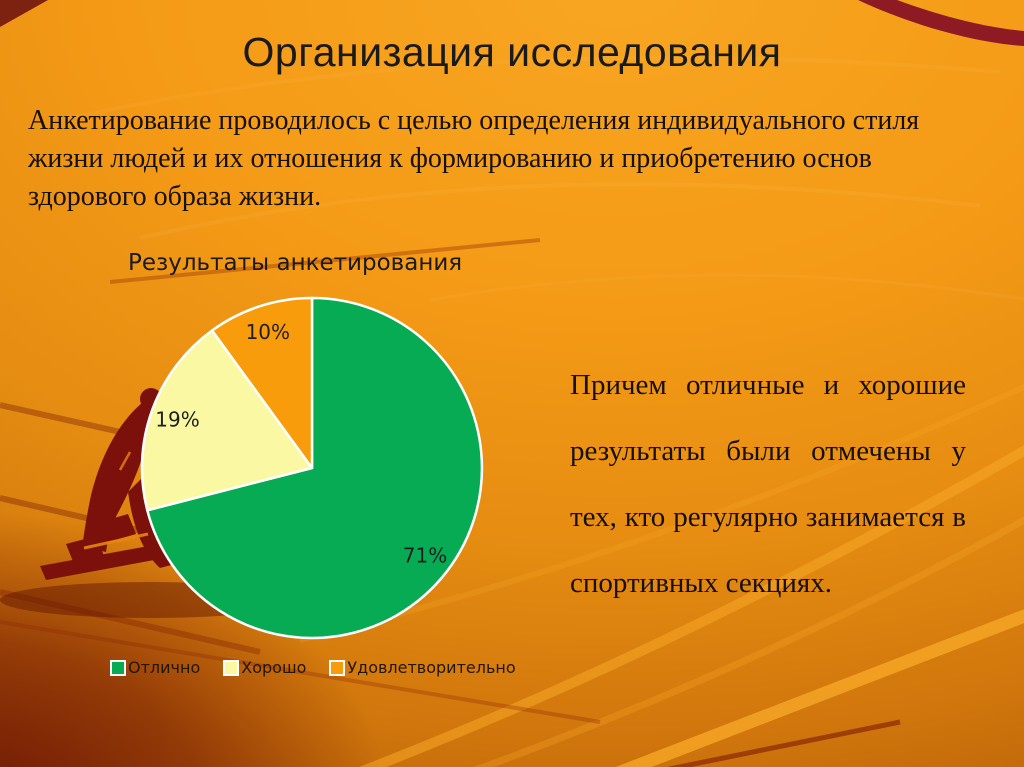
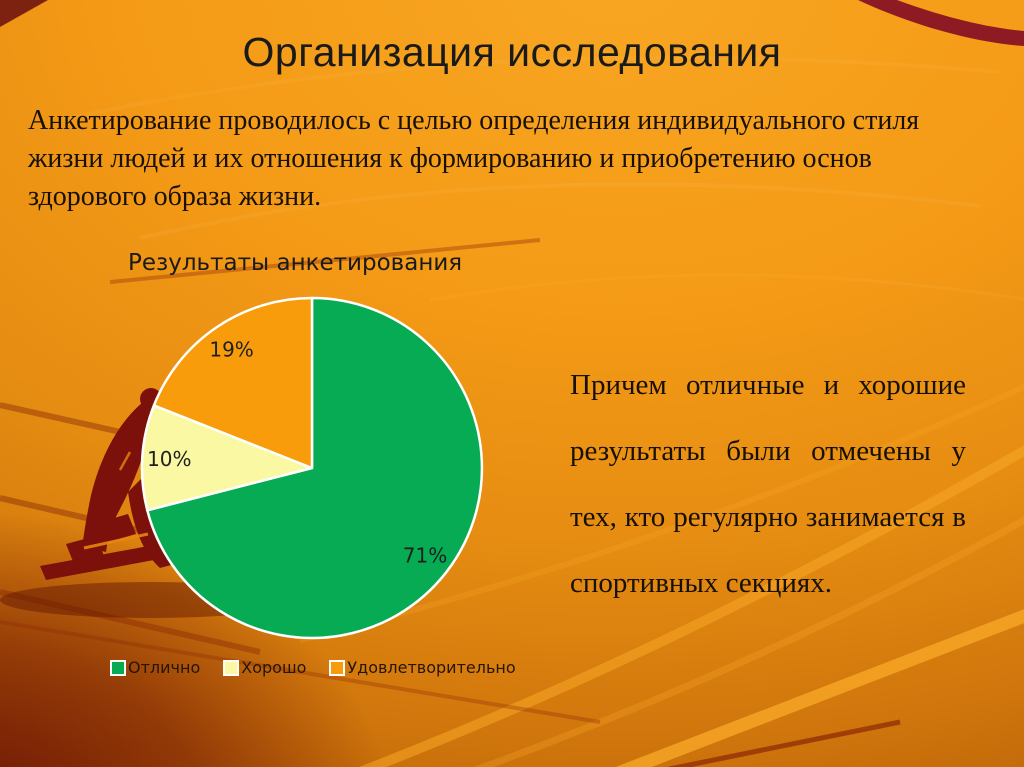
Хорошо: 19% -> 10%
Удовлетворительно: 10% -> 19%
